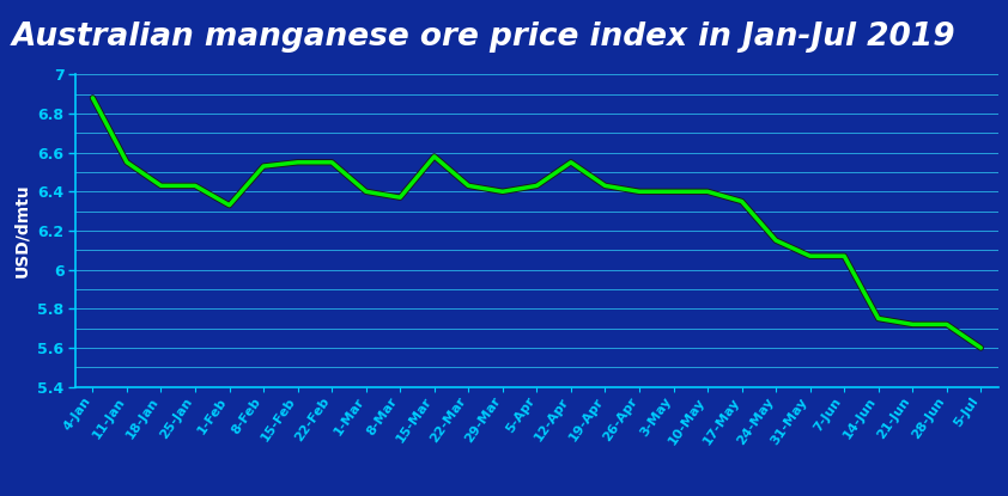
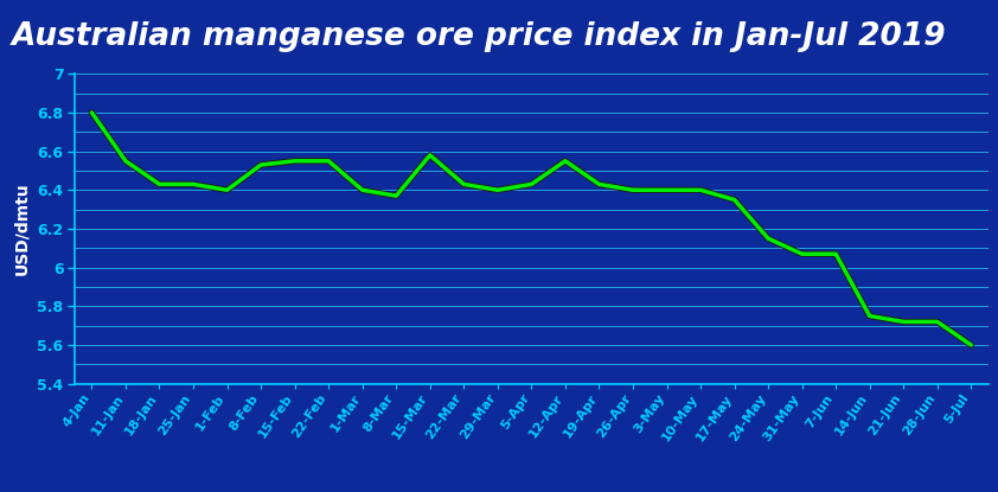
4-Jan: 6.88 -> 6.80
1-Feb: 6.33 -> 6.40
